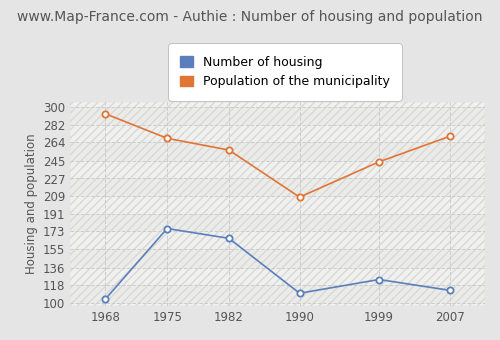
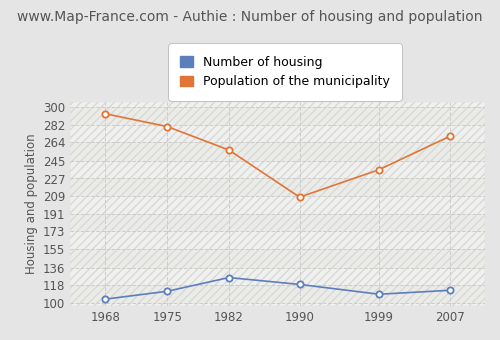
Number of housing/1975: 176 -> 112
Population of the municipality/1975: 268 -> 280
Number of housing/1982: 166 -> 126
Number of housing/1990: 110 -> 119
Number of housing/1999: 124 -> 109
Population of the municipality/1999: 244 -> 236
